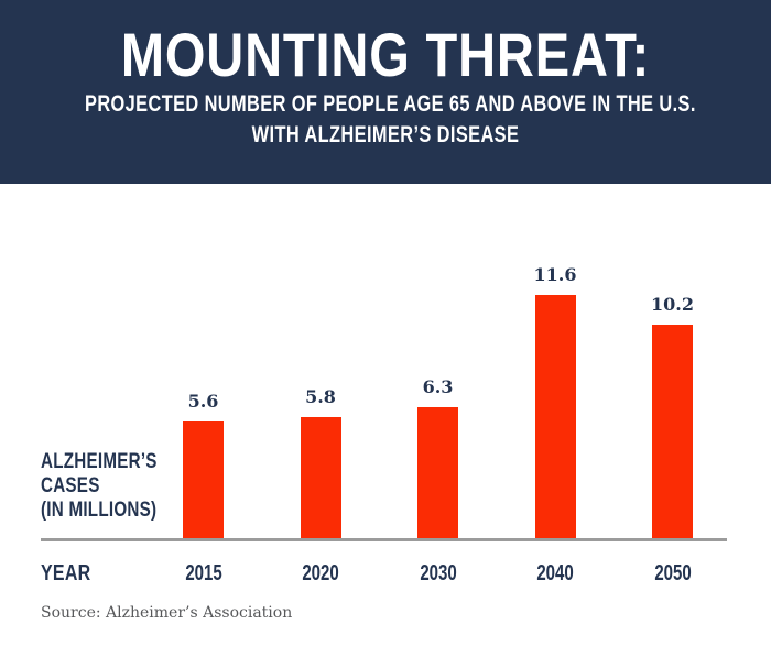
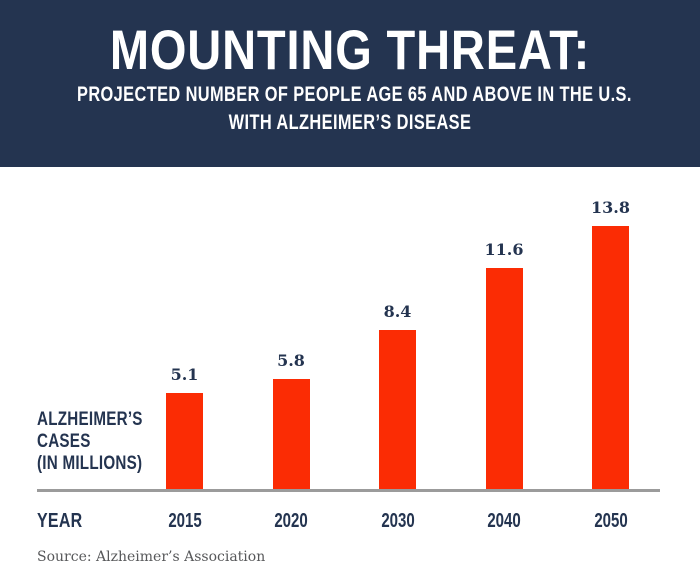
2015: 5.6 -> 5.1
2030: 6.3 -> 8.4
2050: 10.2 -> 13.8
